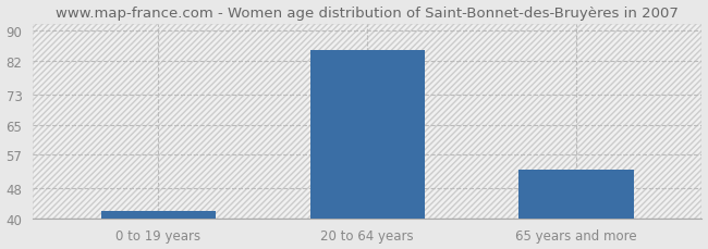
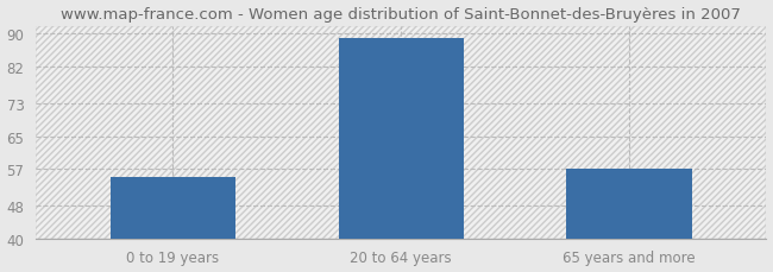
0 to 19 years: 42 -> 55
20 to 64 years: 85 -> 89
65 years and more: 53 -> 57
